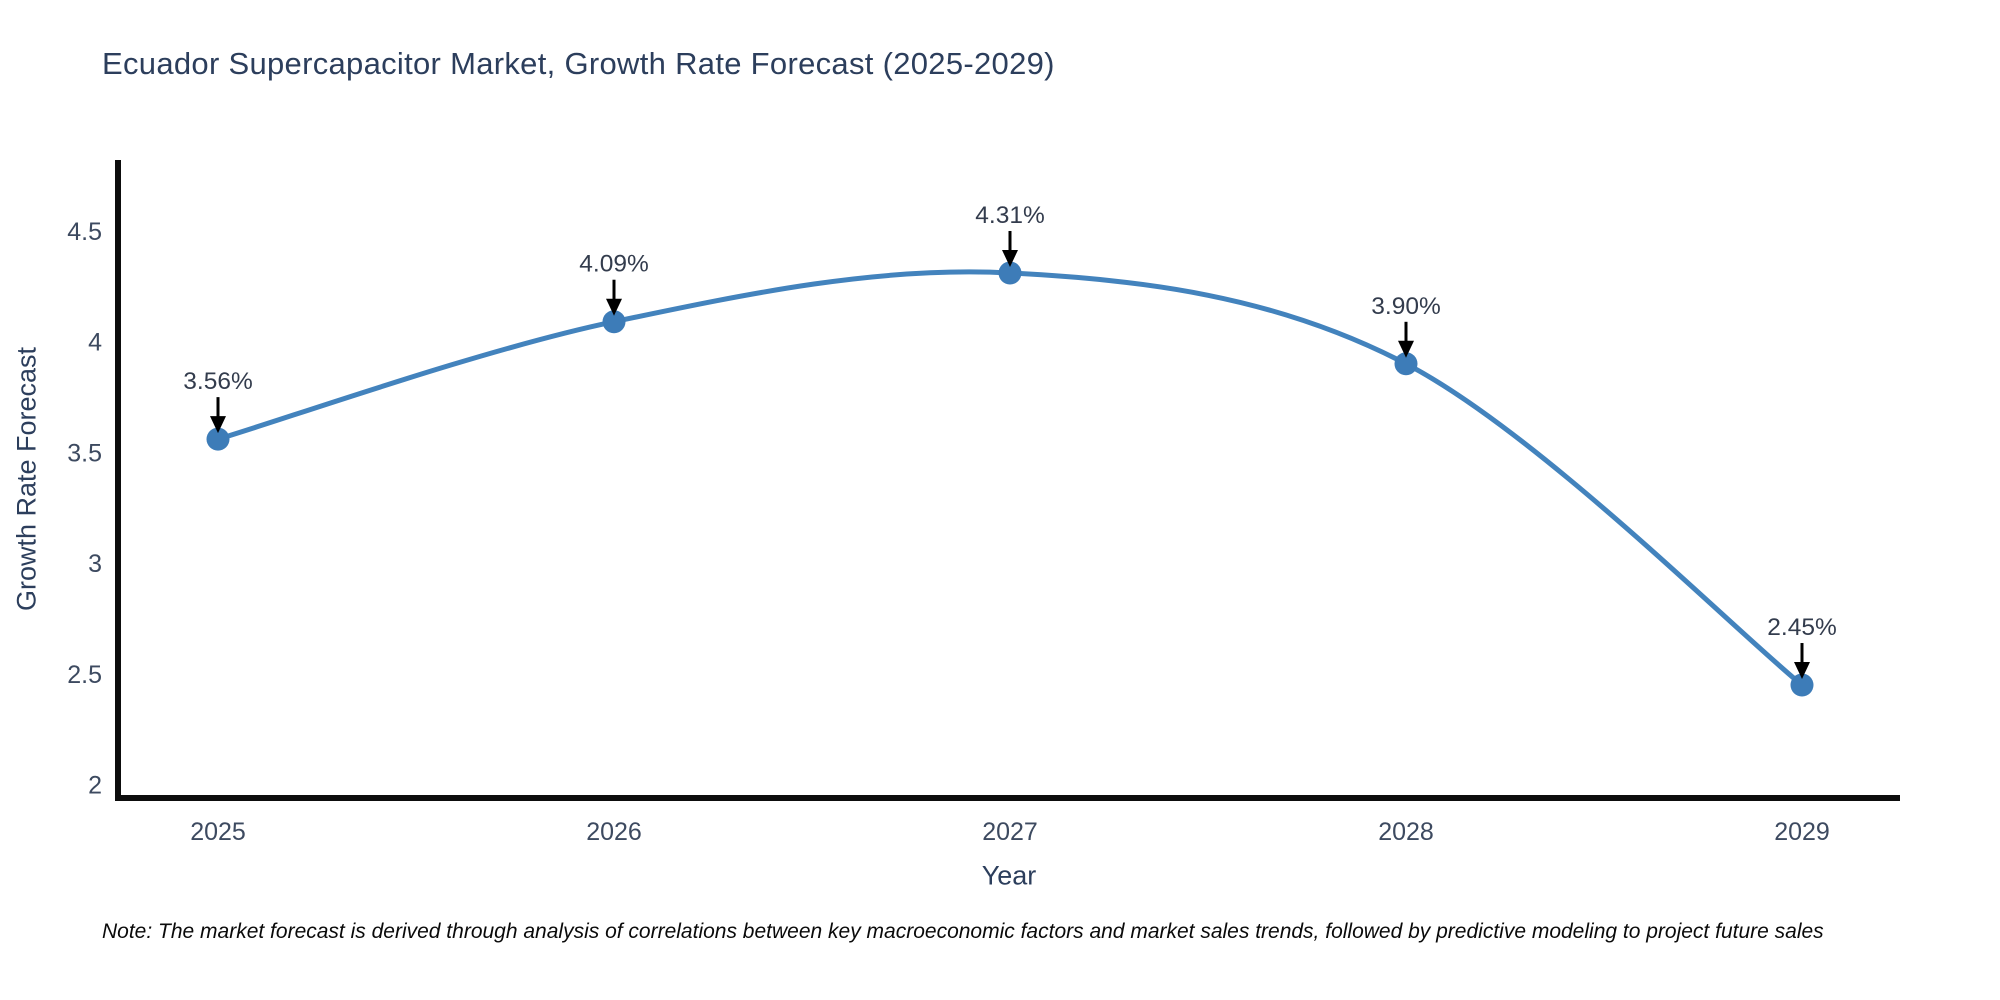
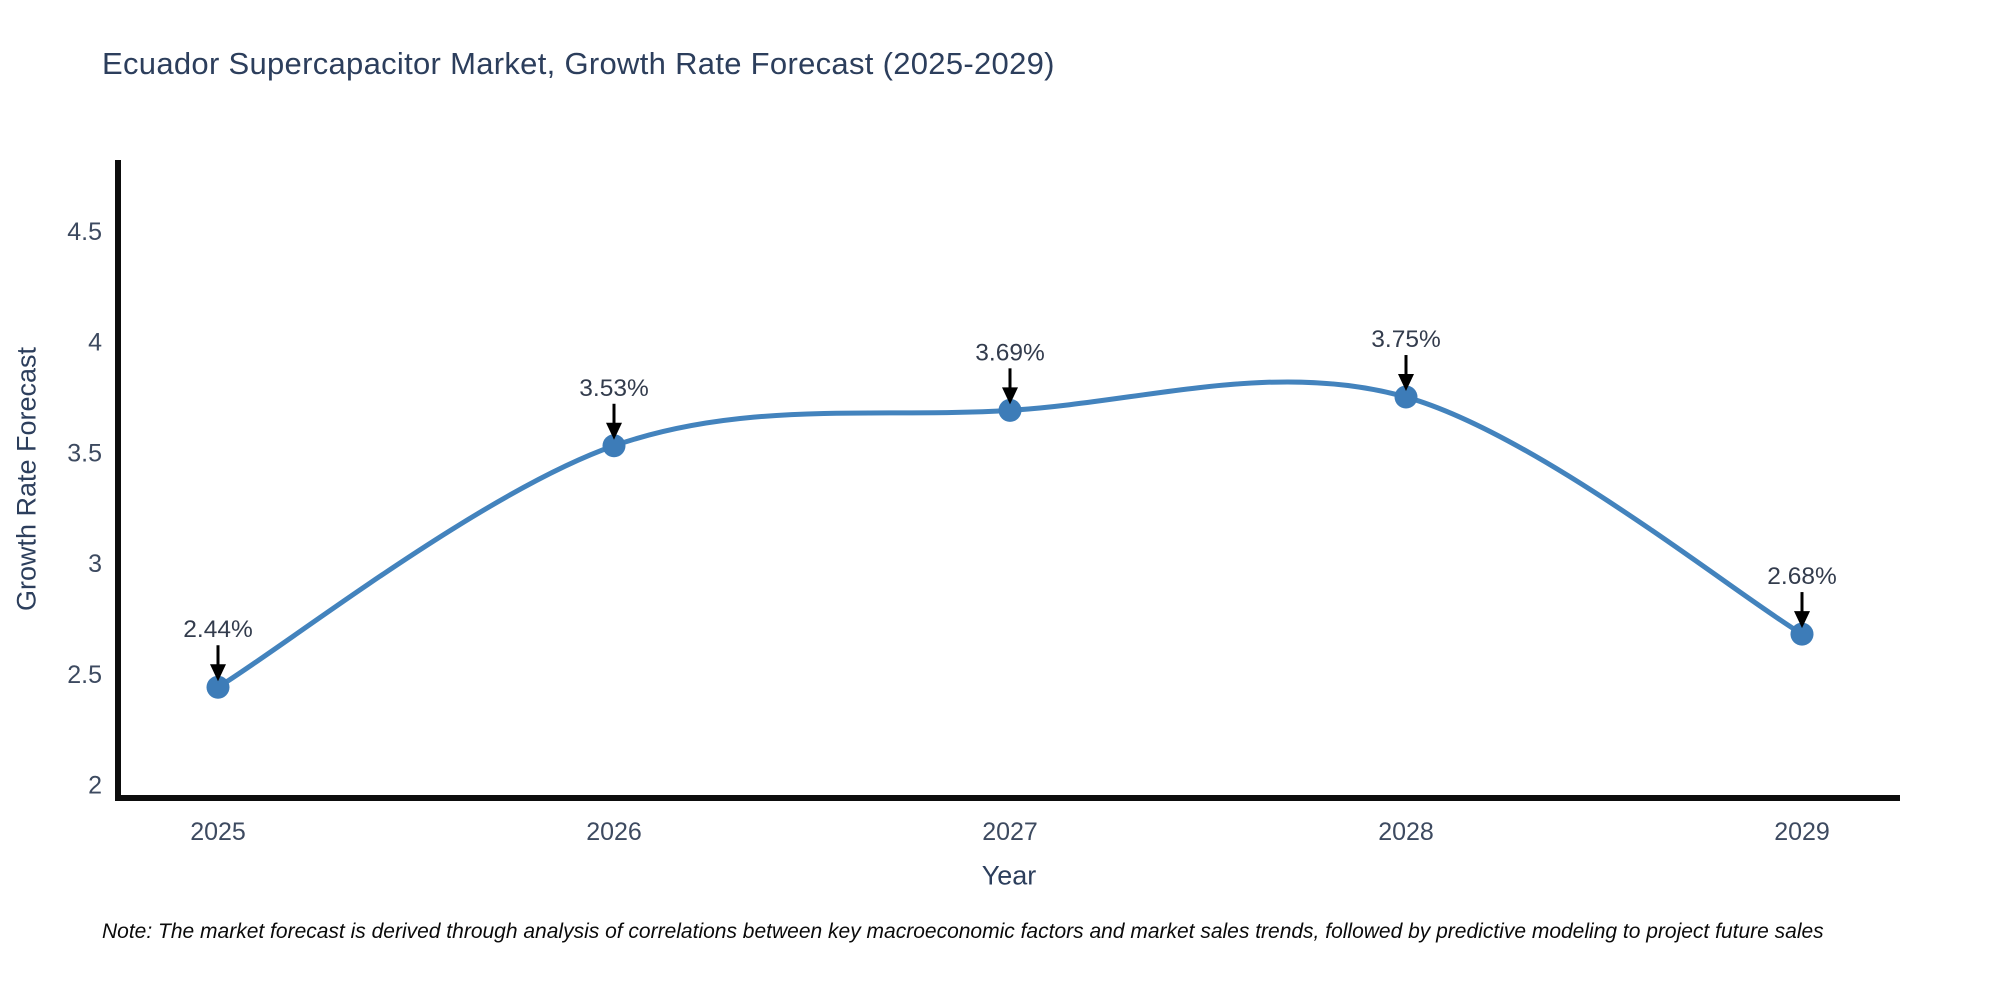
2025: 3.56% -> 2.44%
2026: 4.09% -> 3.53%
2027: 4.31% -> 3.69%
2028: 3.90% -> 3.75%
2029: 2.45% -> 2.68%
